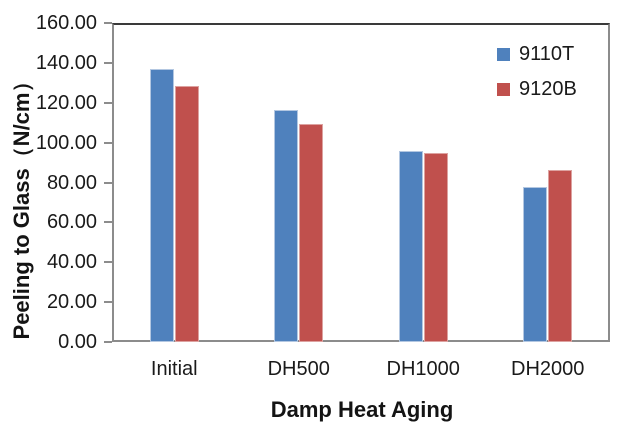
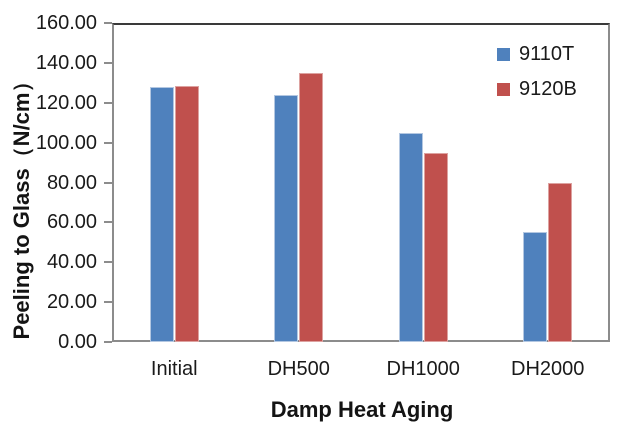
9110T/Initial: 137 -> 128
9110T/DH500: 116 -> 124
9120B/DH500: 109 -> 135
9110T/DH1000: 96 -> 105
9110T/DH2000: 78 -> 55
9120B/DH2000: 86 -> 80
